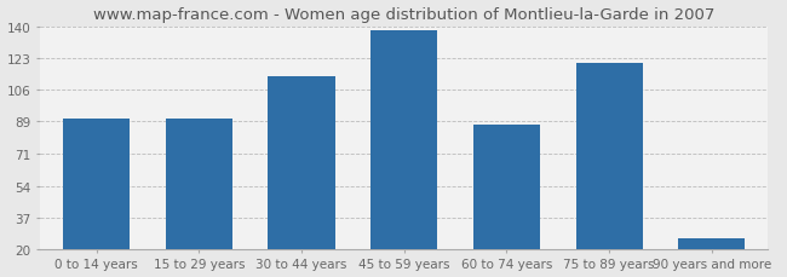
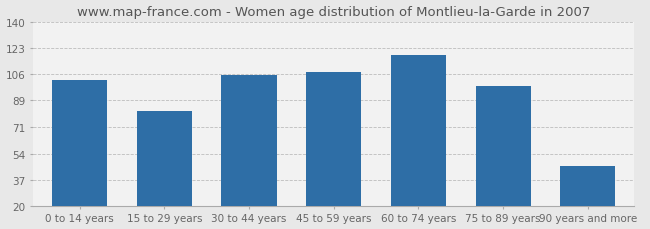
0 to 14 years: 90 -> 102
15 to 29 years: 90 -> 82
30 to 44 years: 113 -> 105
45 to 59 years: 138 -> 107
60 to 74 years: 87 -> 118
75 to 89 years: 120 -> 98
90 years and more: 26 -> 46
